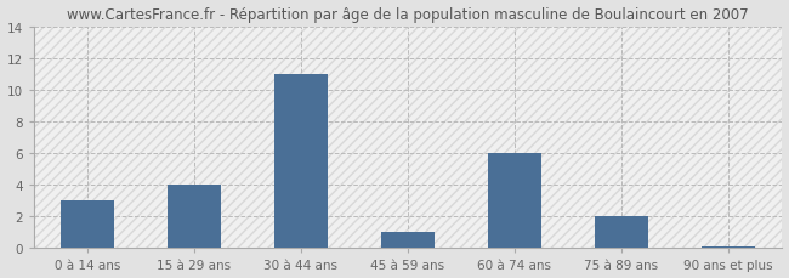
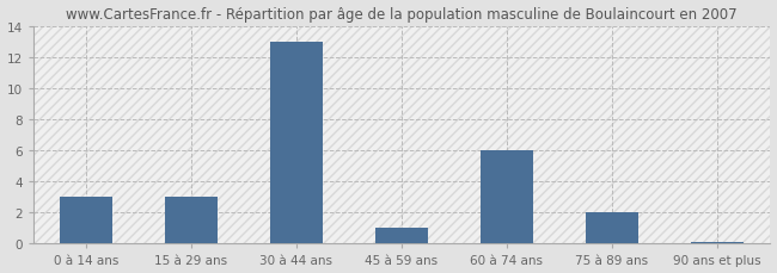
15 à 29 ans: 4.0 -> 3.0
30 à 44 ans: 11.0 -> 13.0
